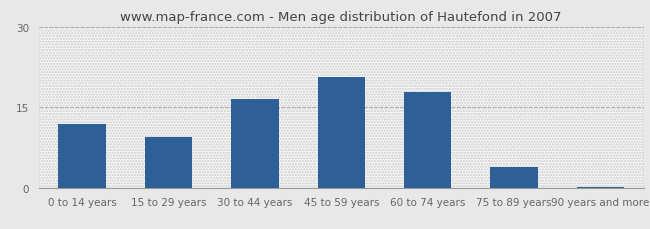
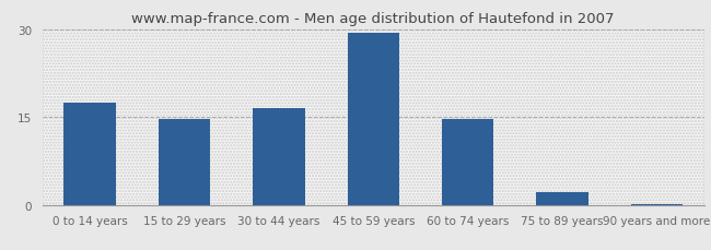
0 to 14 years: 11.8 -> 17.5
15 to 29 years: 9.4 -> 14.7
45 to 59 years: 20.6 -> 29.3
60 to 74 years: 17.8 -> 14.7
75 to 89 years: 3.8 -> 2.2
